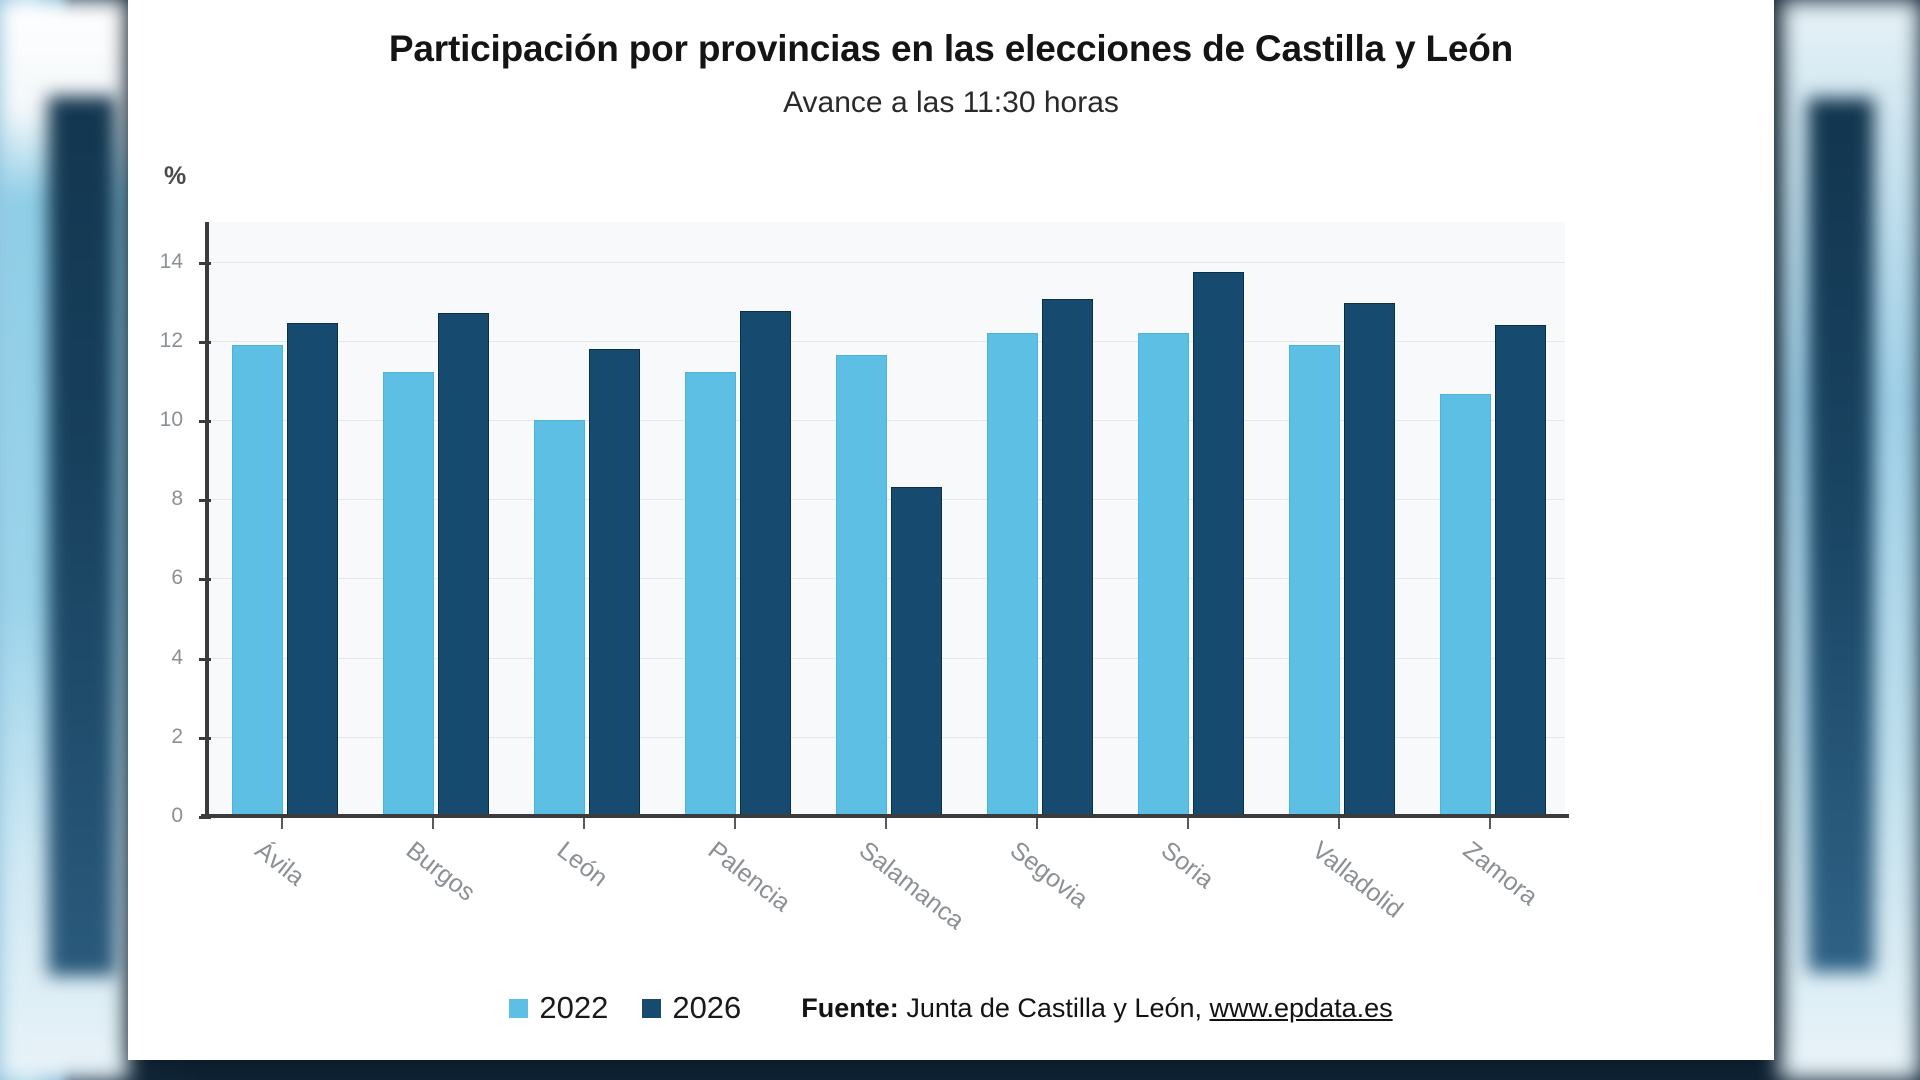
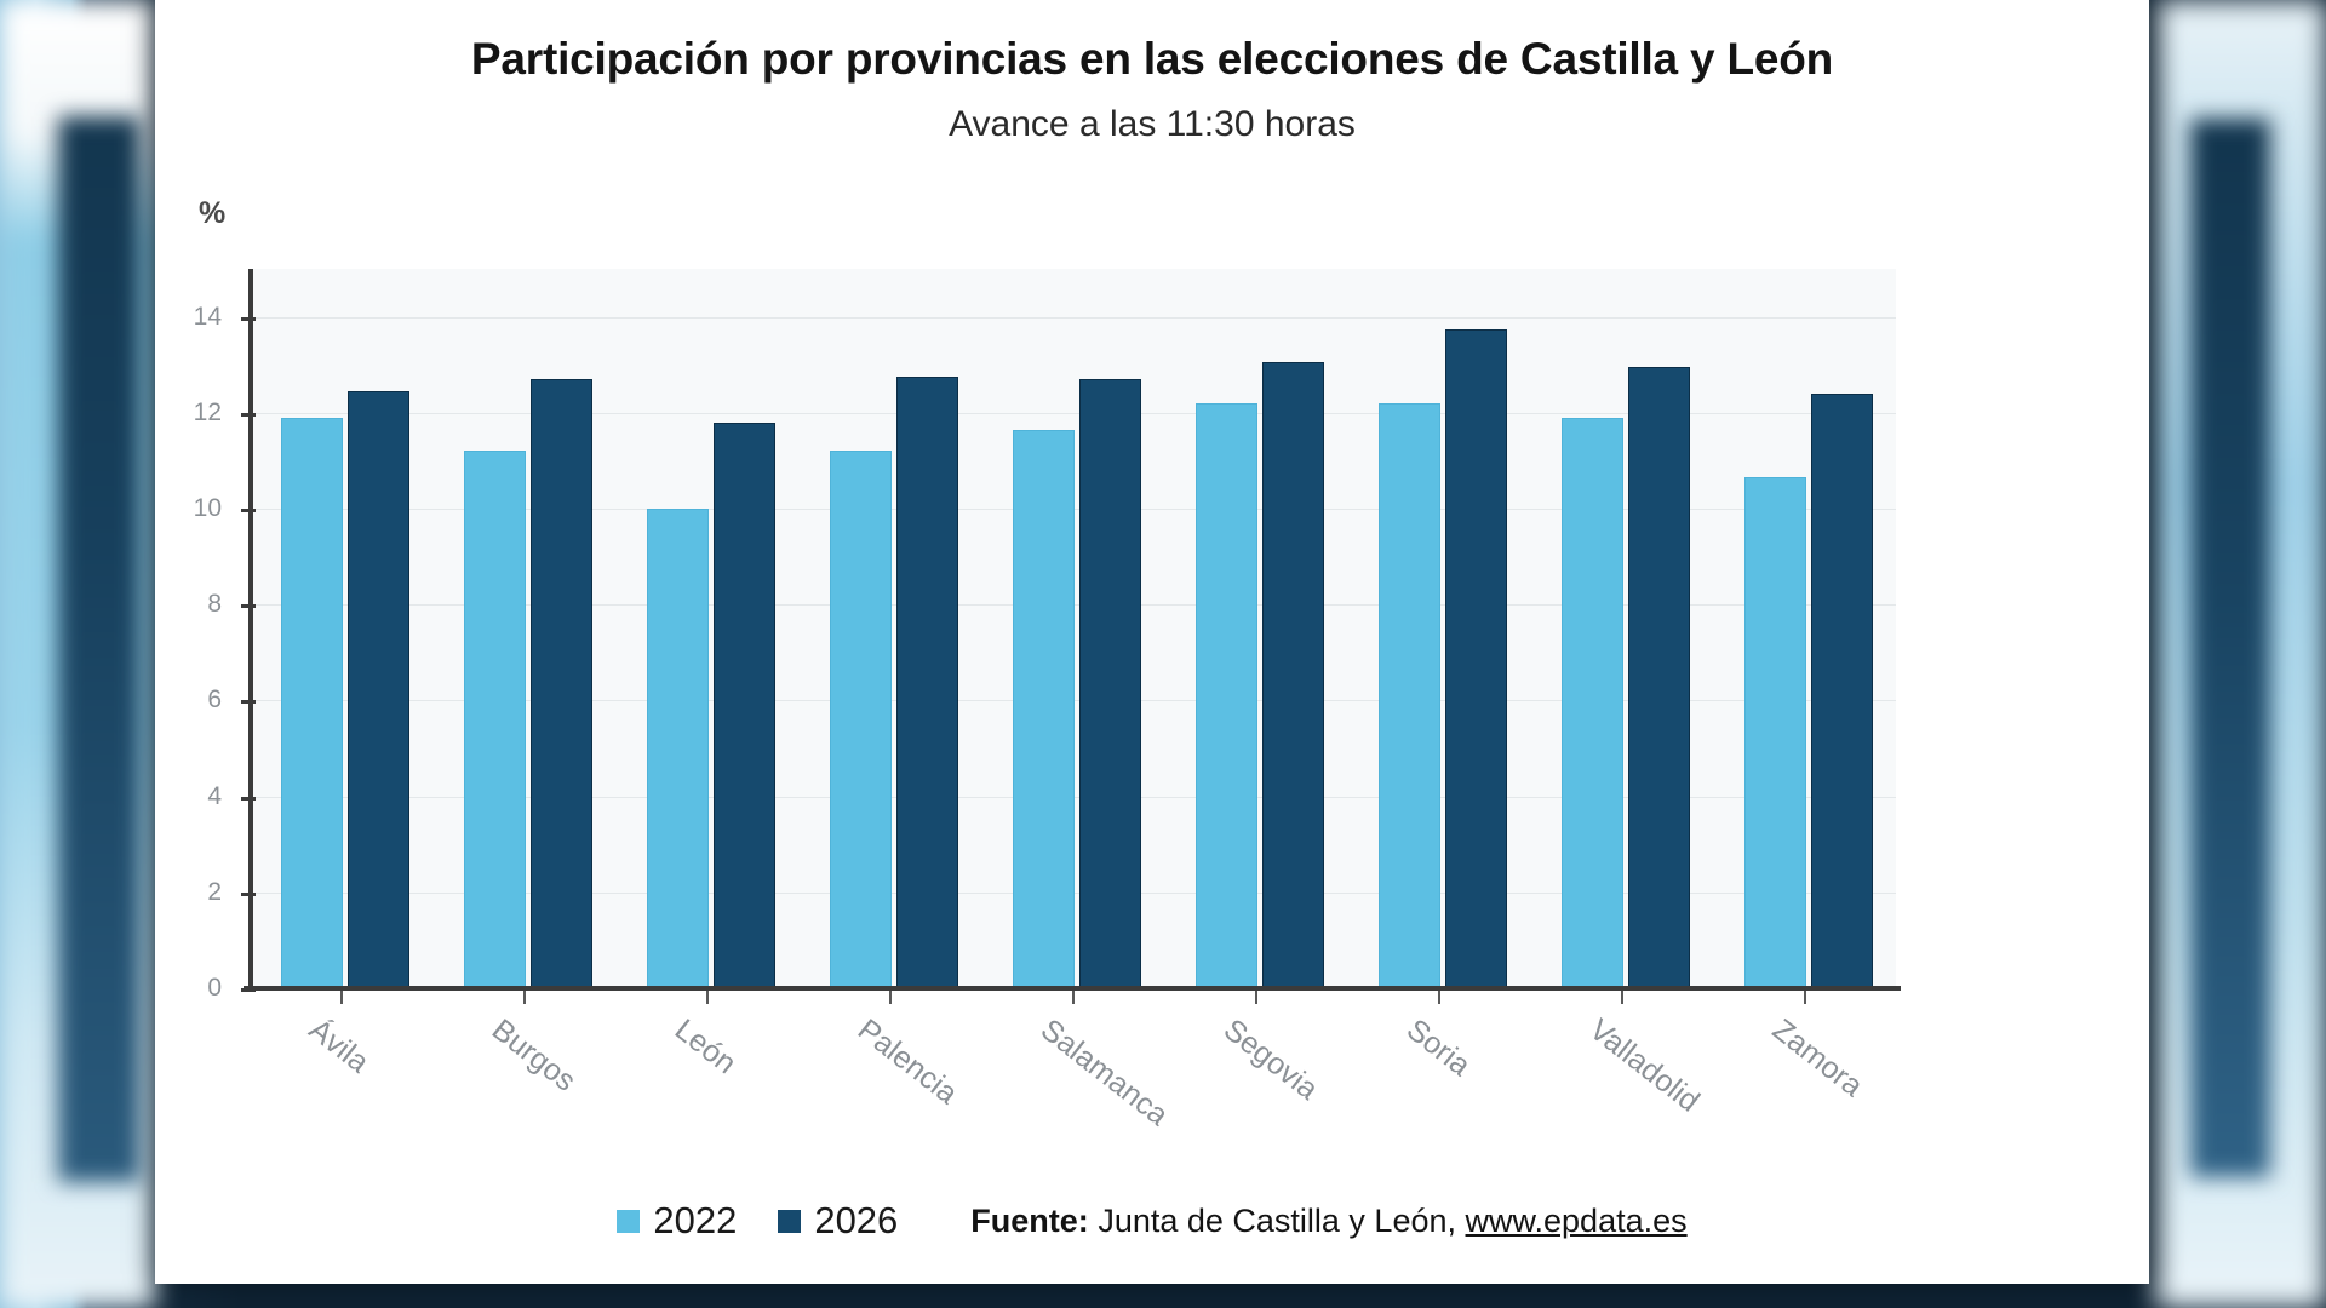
2026/Salamanca: 8.3 -> 12.7
